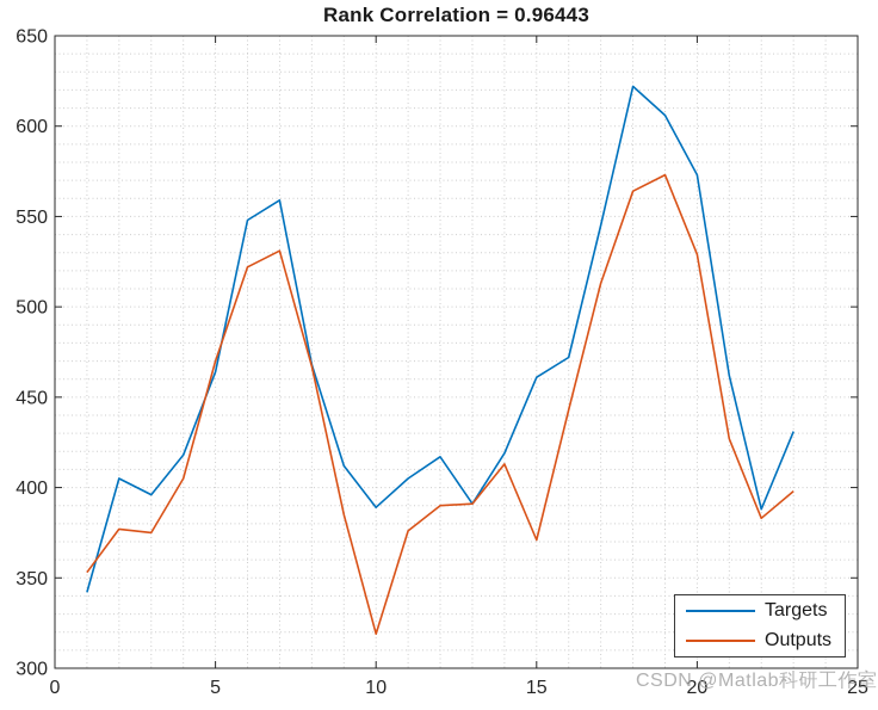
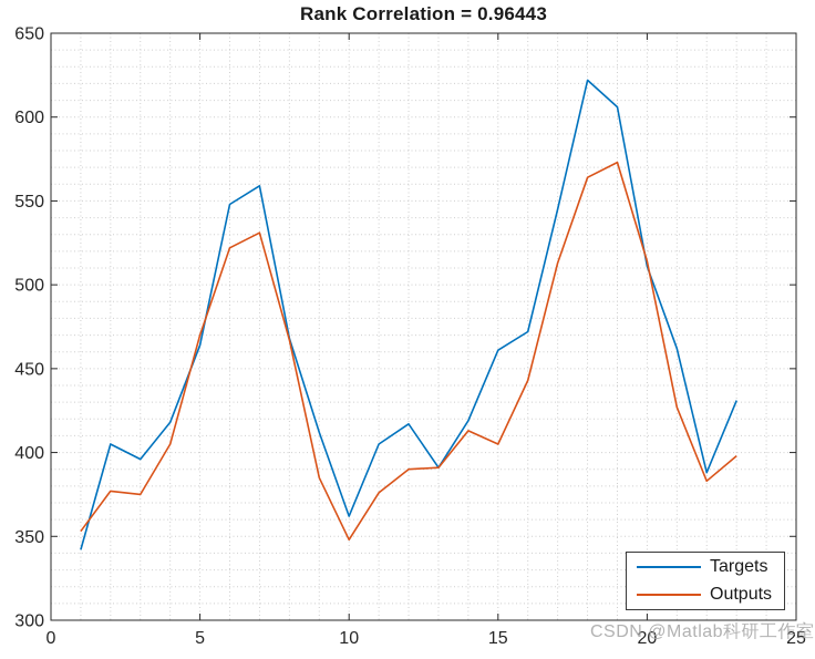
Targets/10: 389 -> 362
Outputs/10: 319 -> 348
Outputs/15: 371 -> 405
Targets/20: 573 -> 511
Outputs/20: 529 -> 514
